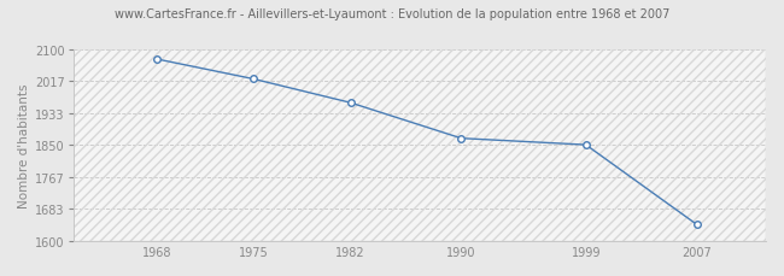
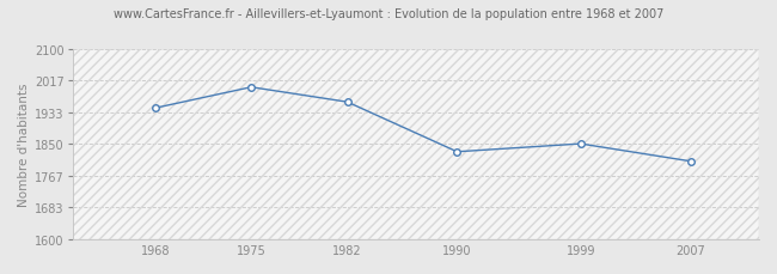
1968: 2075 -> 1945
1975: 2023 -> 2000
1990: 1868 -> 1830
2007: 1643 -> 1805
